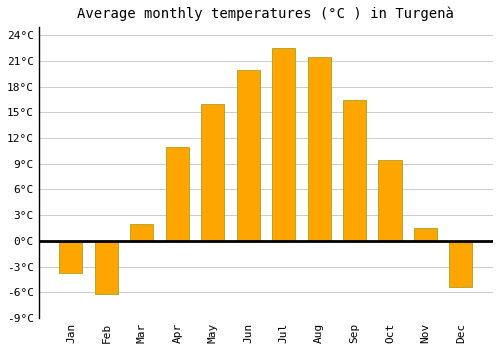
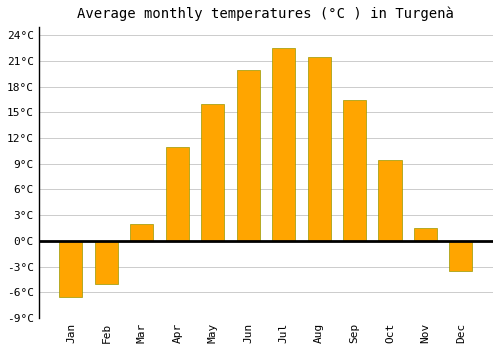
Jan: -3.8°C -> -6.5°C
Feb: -6.2°C -> -5.0°C
Dec: -5.4°C -> -3.5°C
